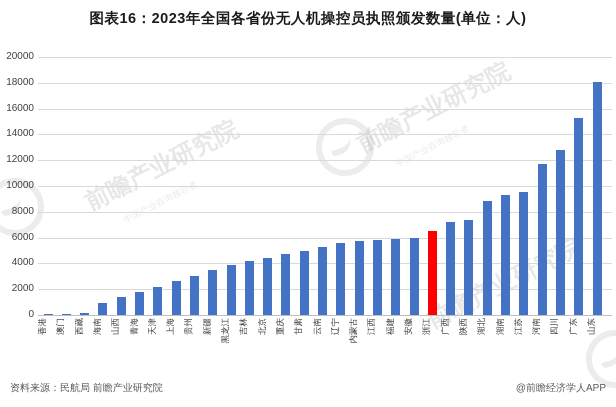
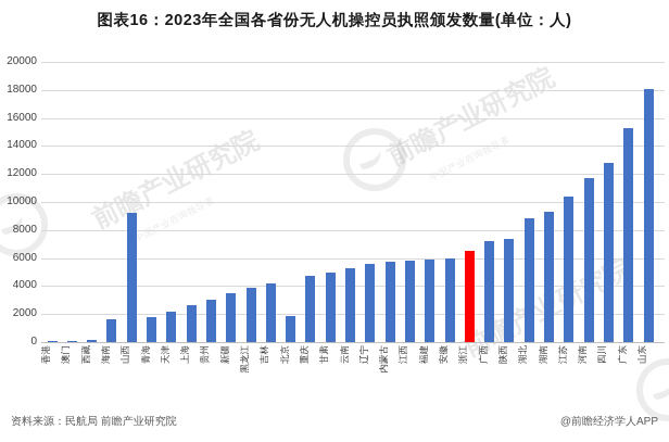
海南: 1000 -> 1600
山西: 1400 -> 9200
北京: 4400 -> 1900
江苏: 9500 -> 10400
